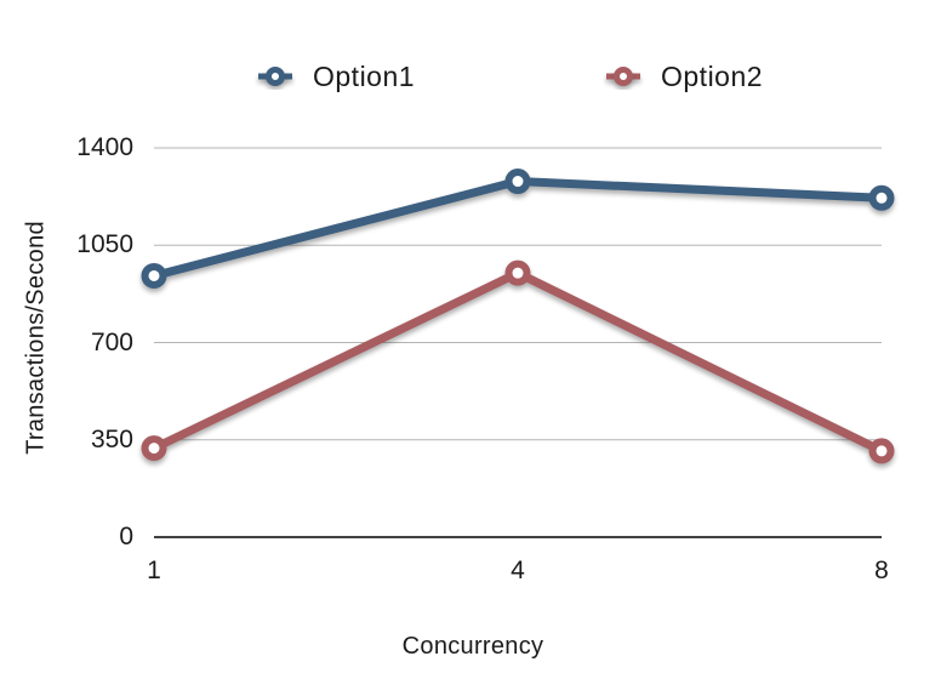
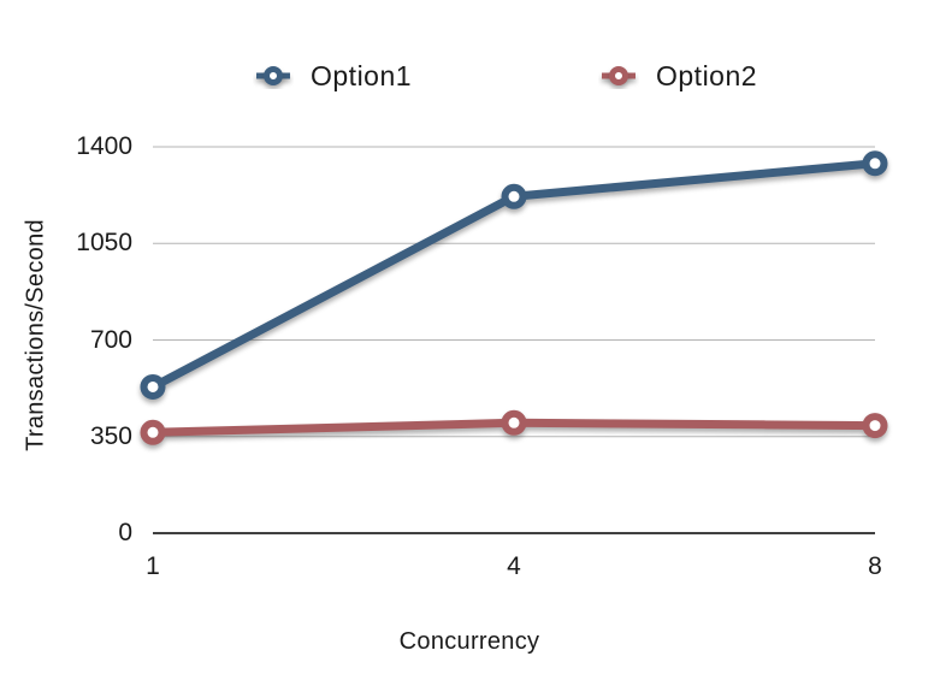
Option1/1: 940 -> 530
Option2/1: 320 -> 360
Option1/4: 1280 -> 1220
Option2/4: 950 -> 400
Option1/8: 1220 -> 1340
Option2/8: 310 -> 390
